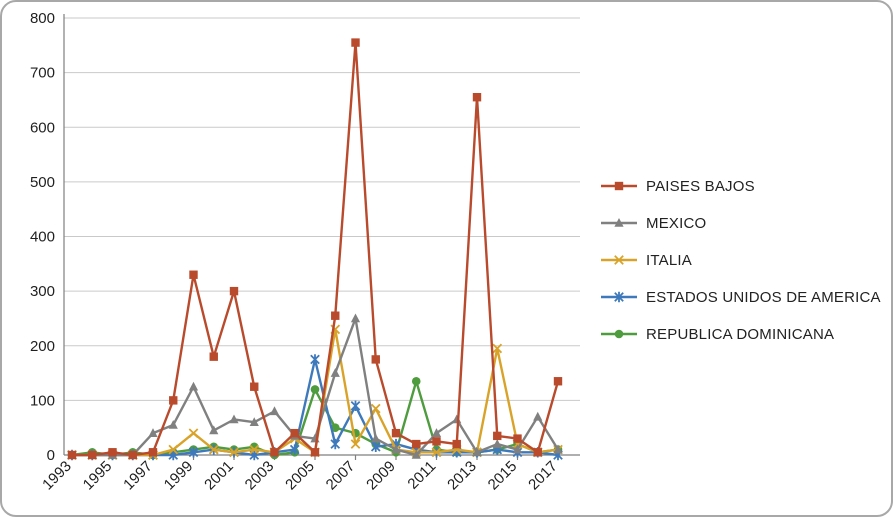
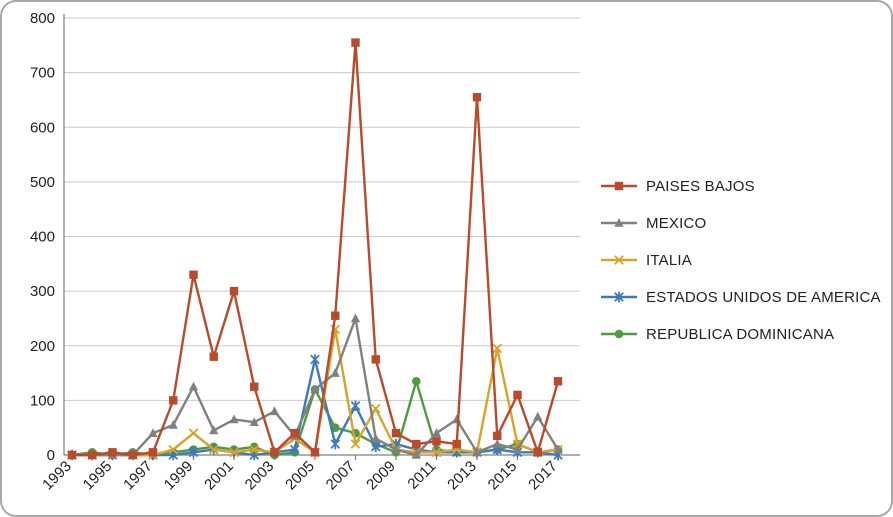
MEXICO/2005: 30 -> 120
PAISES BAJOS/2015: 30 -> 110
